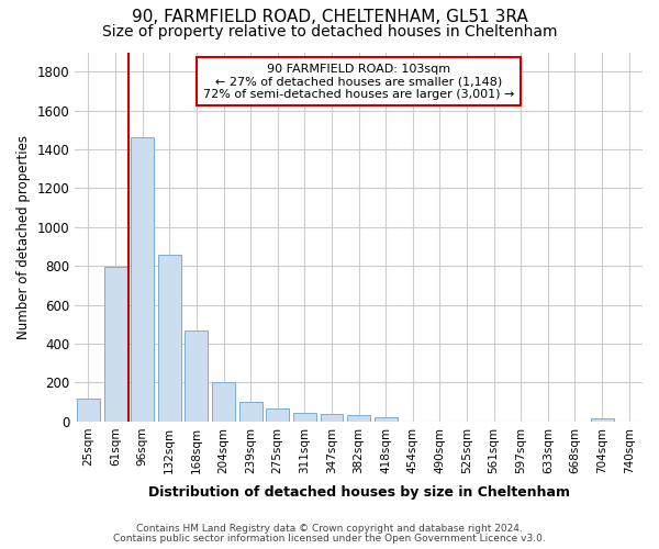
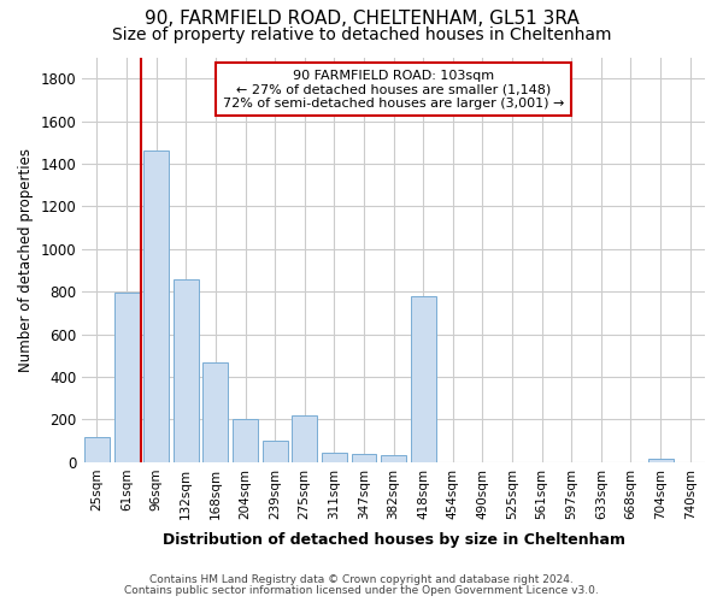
275sqm: 60 -> 220
418sqm: 20 -> 780
